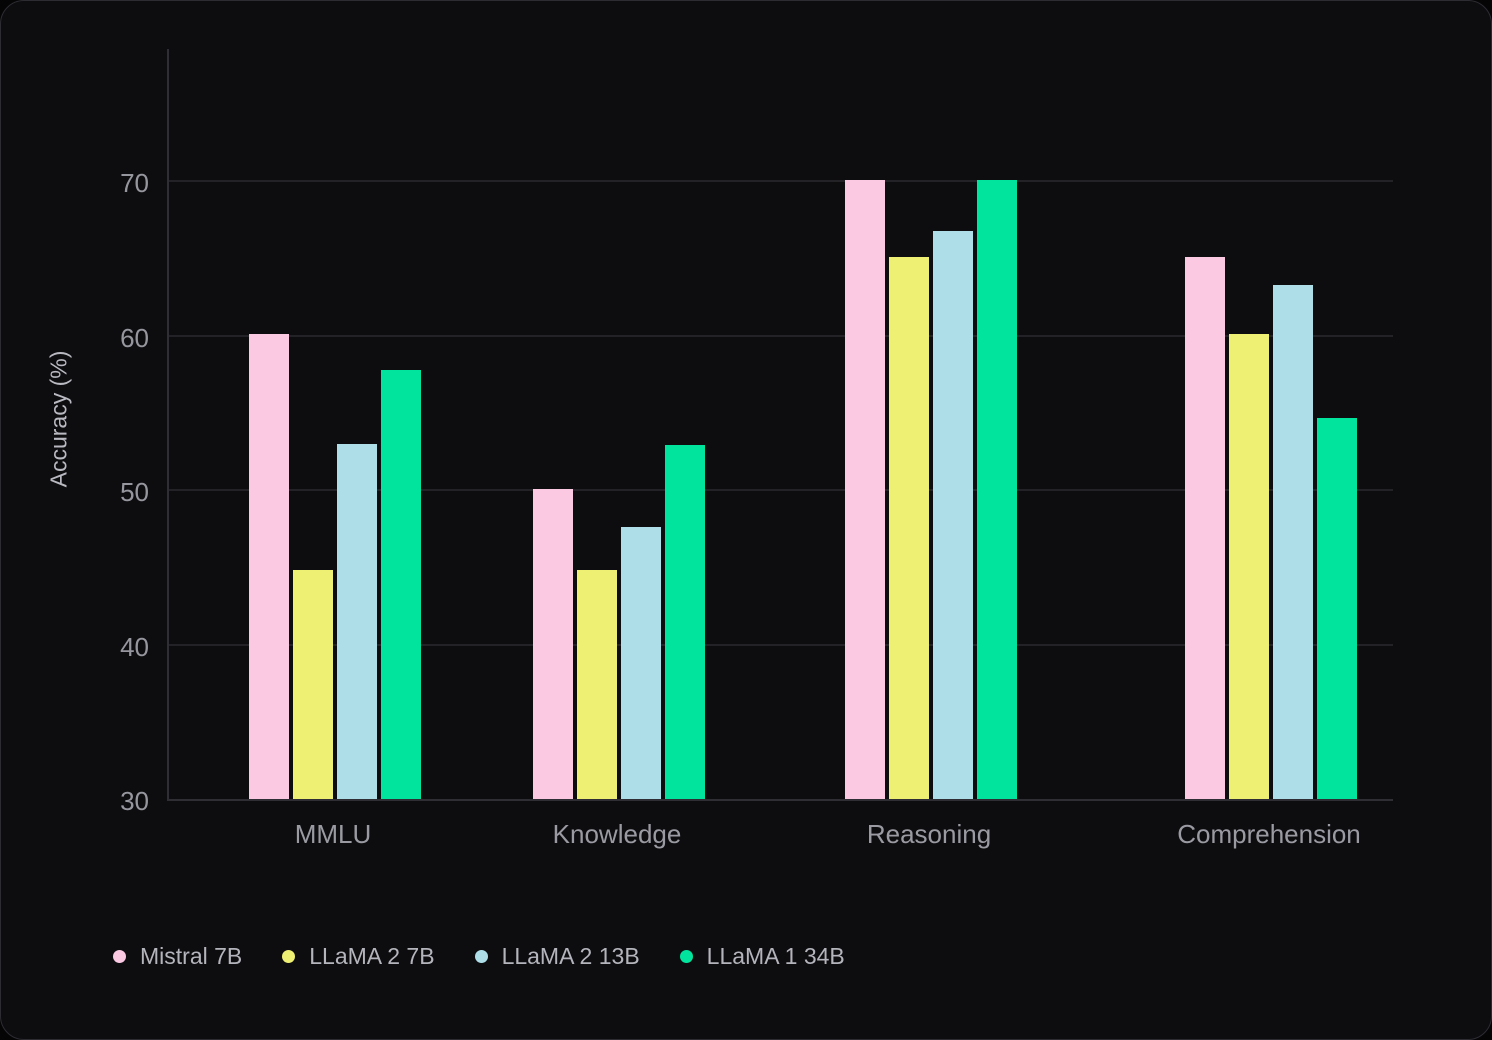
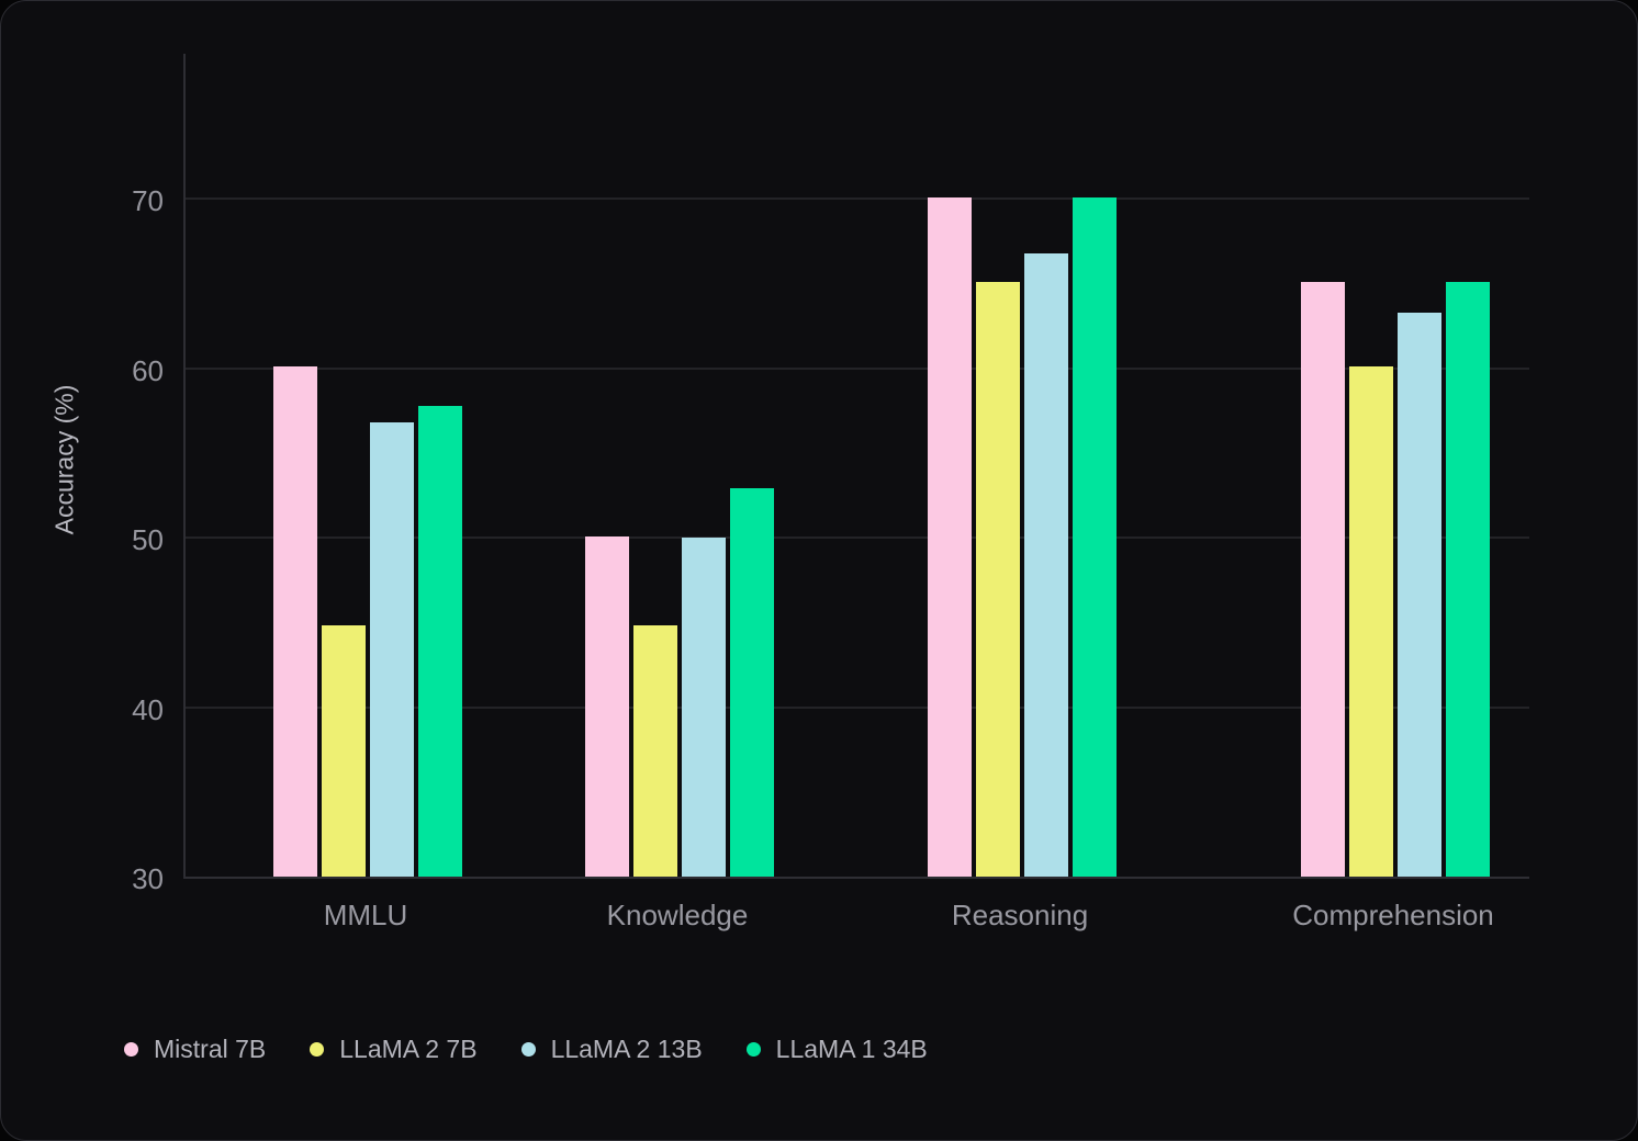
LLaMA 2 13B/MMLU: 53.0 -> 56.8
LLaMA 2 13B/Knowledge: 47.6 -> 50.0
LLaMA 1 34B/Comprehension: 54.7 -> 65.1
